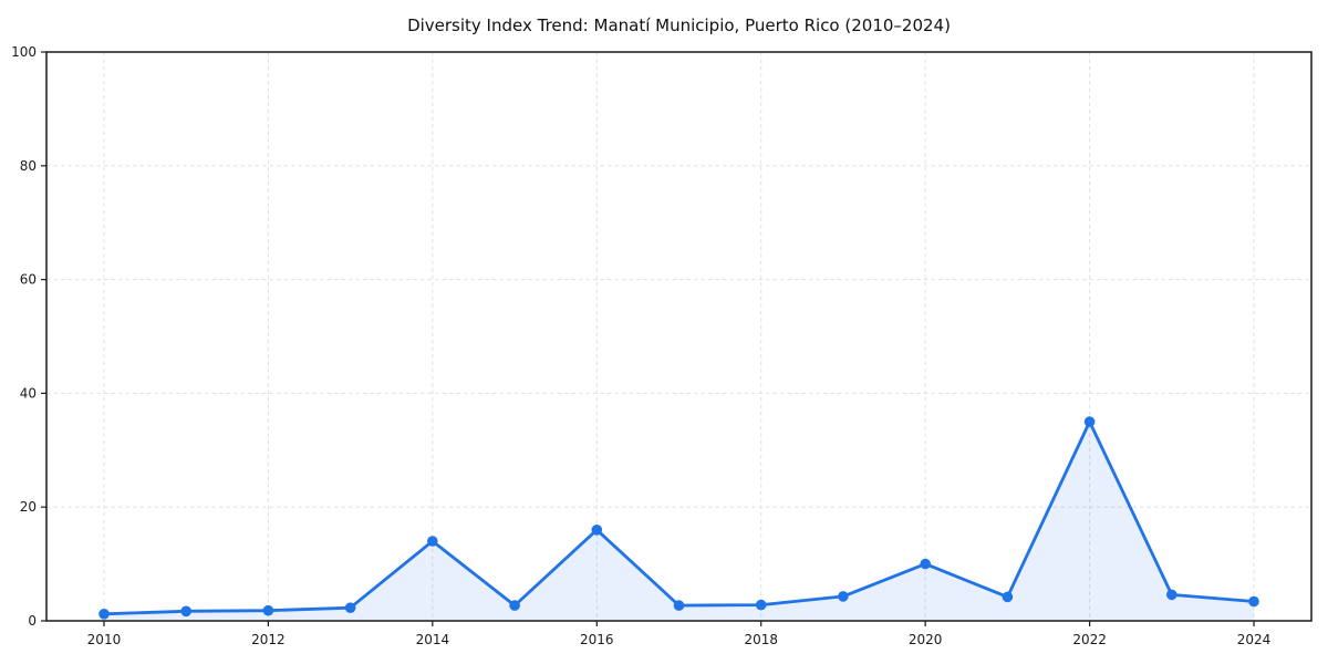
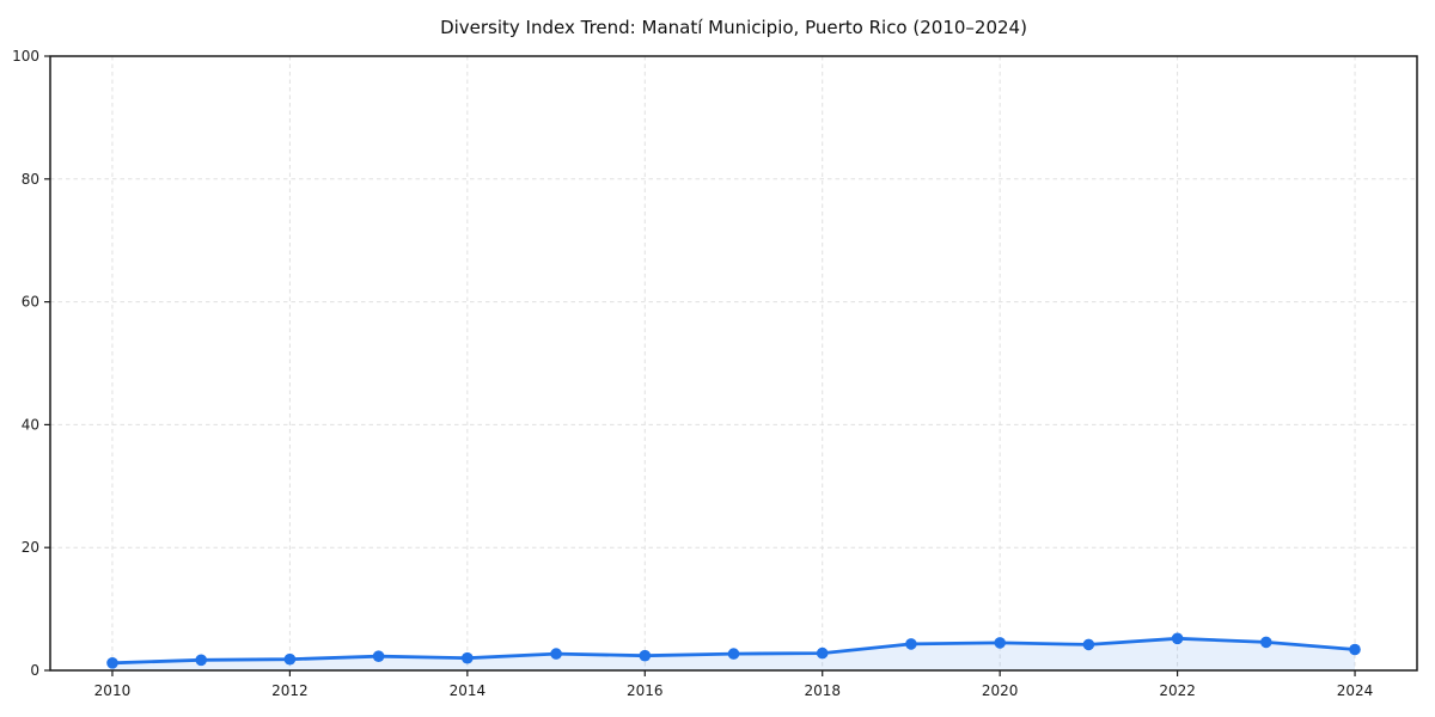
2014: 14 -> 2
2016: 16 -> 2
2020: 10 -> 4
2022: 35 -> 5
